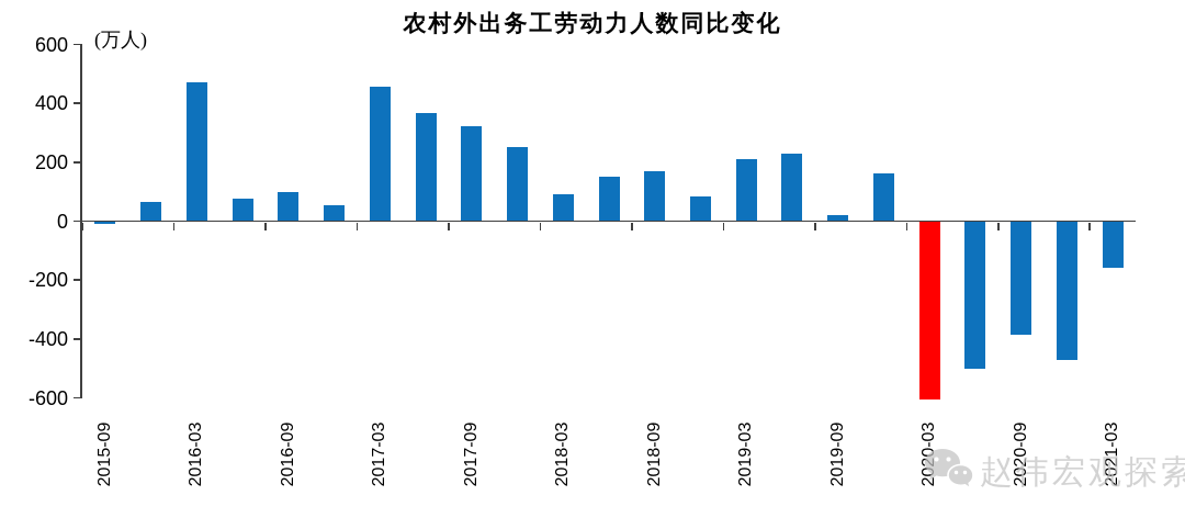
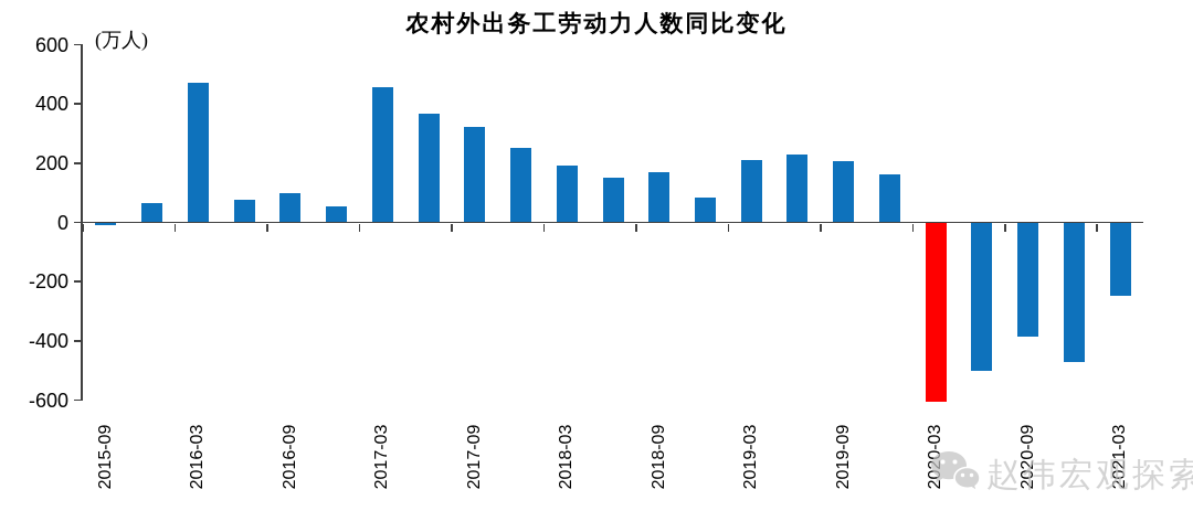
2018-03: 90 -> 190
2019-09: 20 -> 200
2021-03: -160 -> -250
